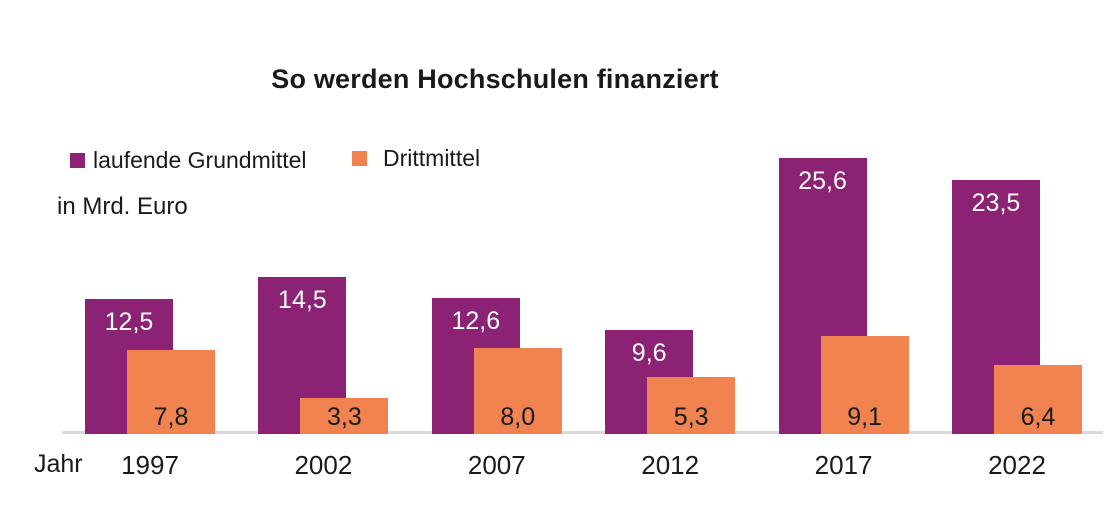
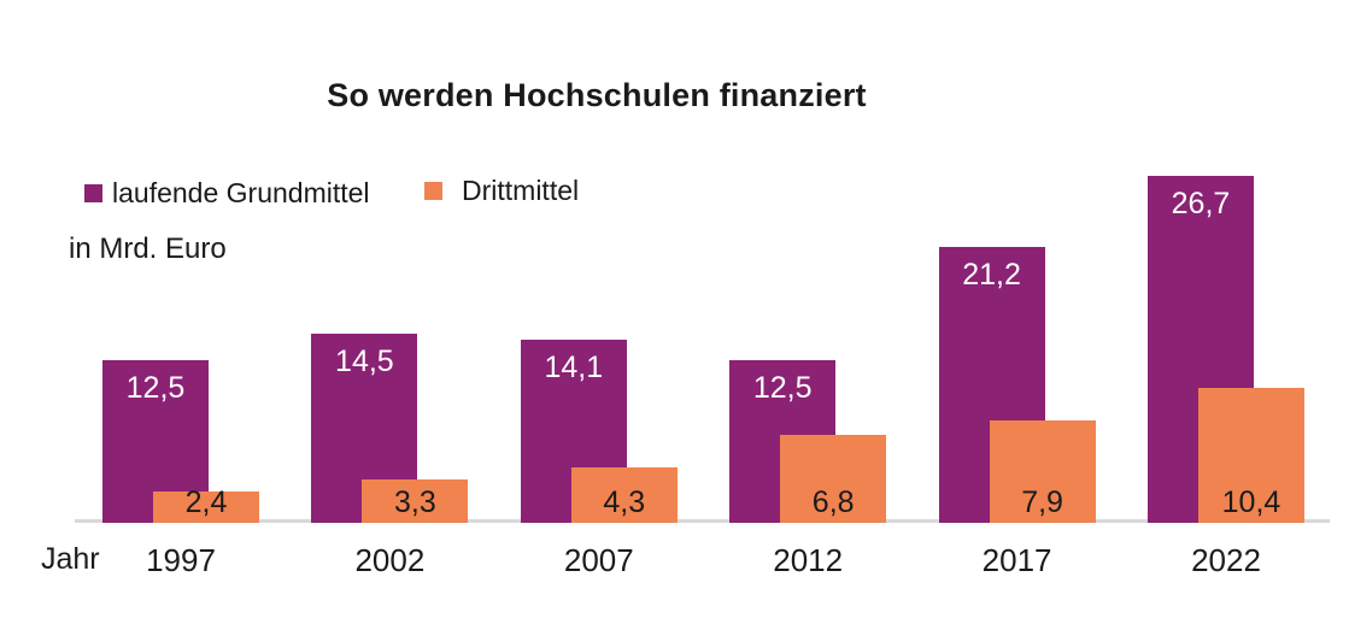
Drittmittel/1997: 7,8 -> 2,4
laufende Grundmittel/2007: 12,6 -> 14,1
Drittmittel/2007: 8,0 -> 4,3
laufende Grundmittel/2012: 9,6 -> 12,5
Drittmittel/2012: 5,3 -> 6,8
laufende Grundmittel/2017: 25,6 -> 21,2
Drittmittel/2017: 9,1 -> 7,9
laufende Grundmittel/2022: 23,5 -> 26,7
Drittmittel/2022: 6,4 -> 10,4
